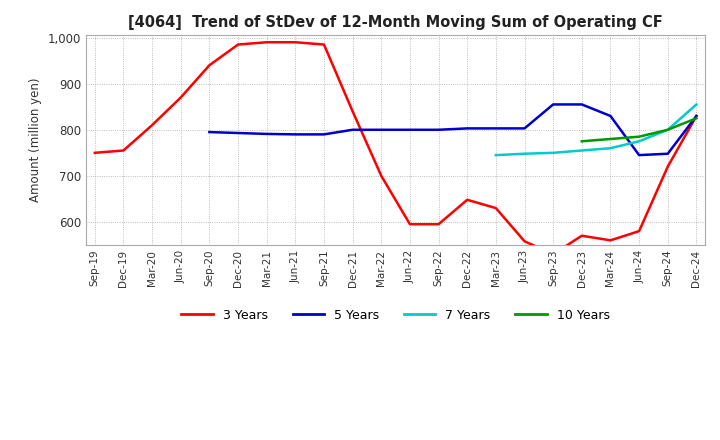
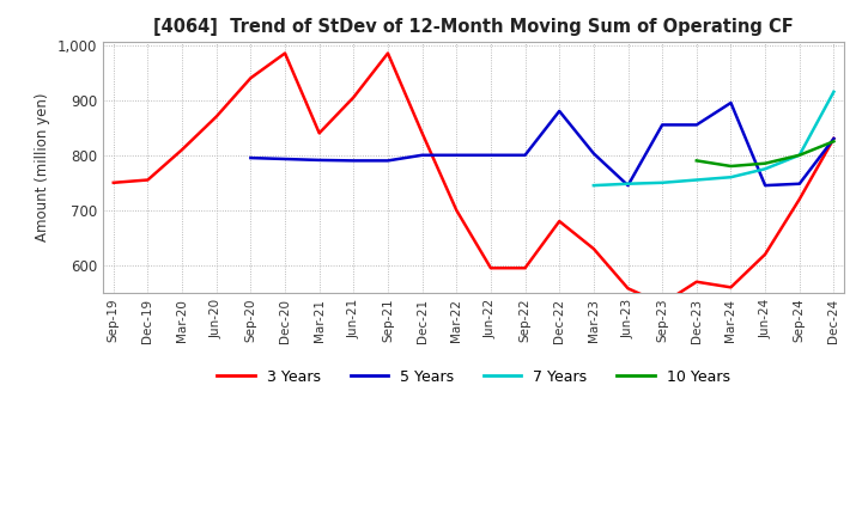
3 Years/Mar-21: 990 -> 840
3 Years/Jun-21: 990 -> 905
3 Years/Dec-22: 648 -> 680
5 Years/Dec-22: 803 -> 880
5 Years/Jun-23: 803 -> 745
10 Years/Dec-23: 775 -> 790
5 Years/Mar-24: 830 -> 895
3 Years/Jun-24: 580 -> 620
7 Years/Dec-24: 855 -> 915
